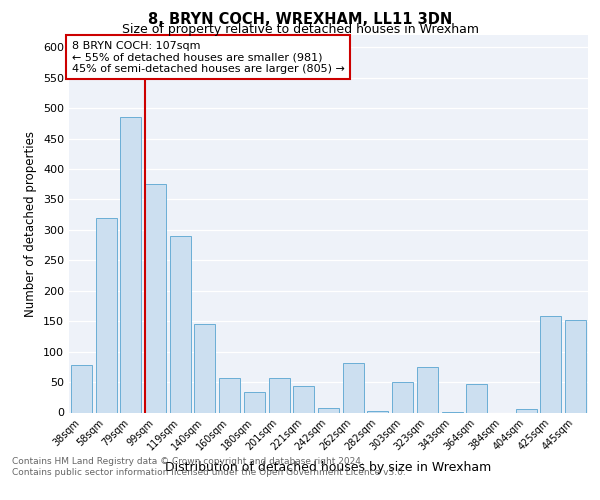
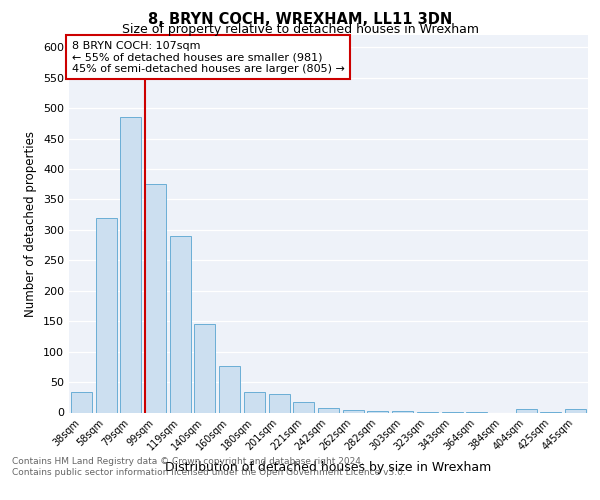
38sqm: 78 -> 33
160sqm: 56 -> 77
201sqm: 56 -> 30
221sqm: 44 -> 17
262sqm: 82 -> 4
303sqm: 50 -> 2
323sqm: 74 -> 1
364sqm: 46 -> 1
425sqm: 158 -> 1
445sqm: 152 -> 5
